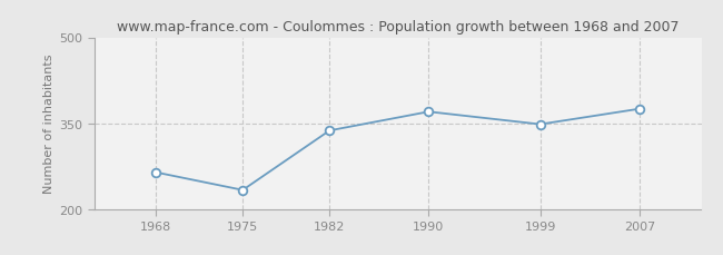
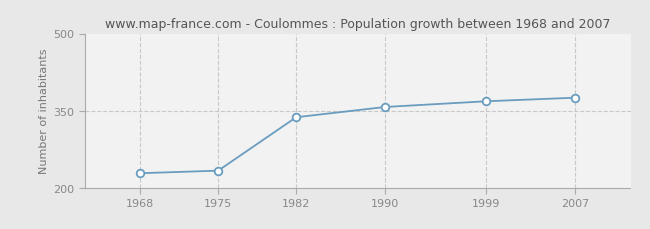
1968: 264 -> 228
1990: 370 -> 357
1999: 348 -> 368
